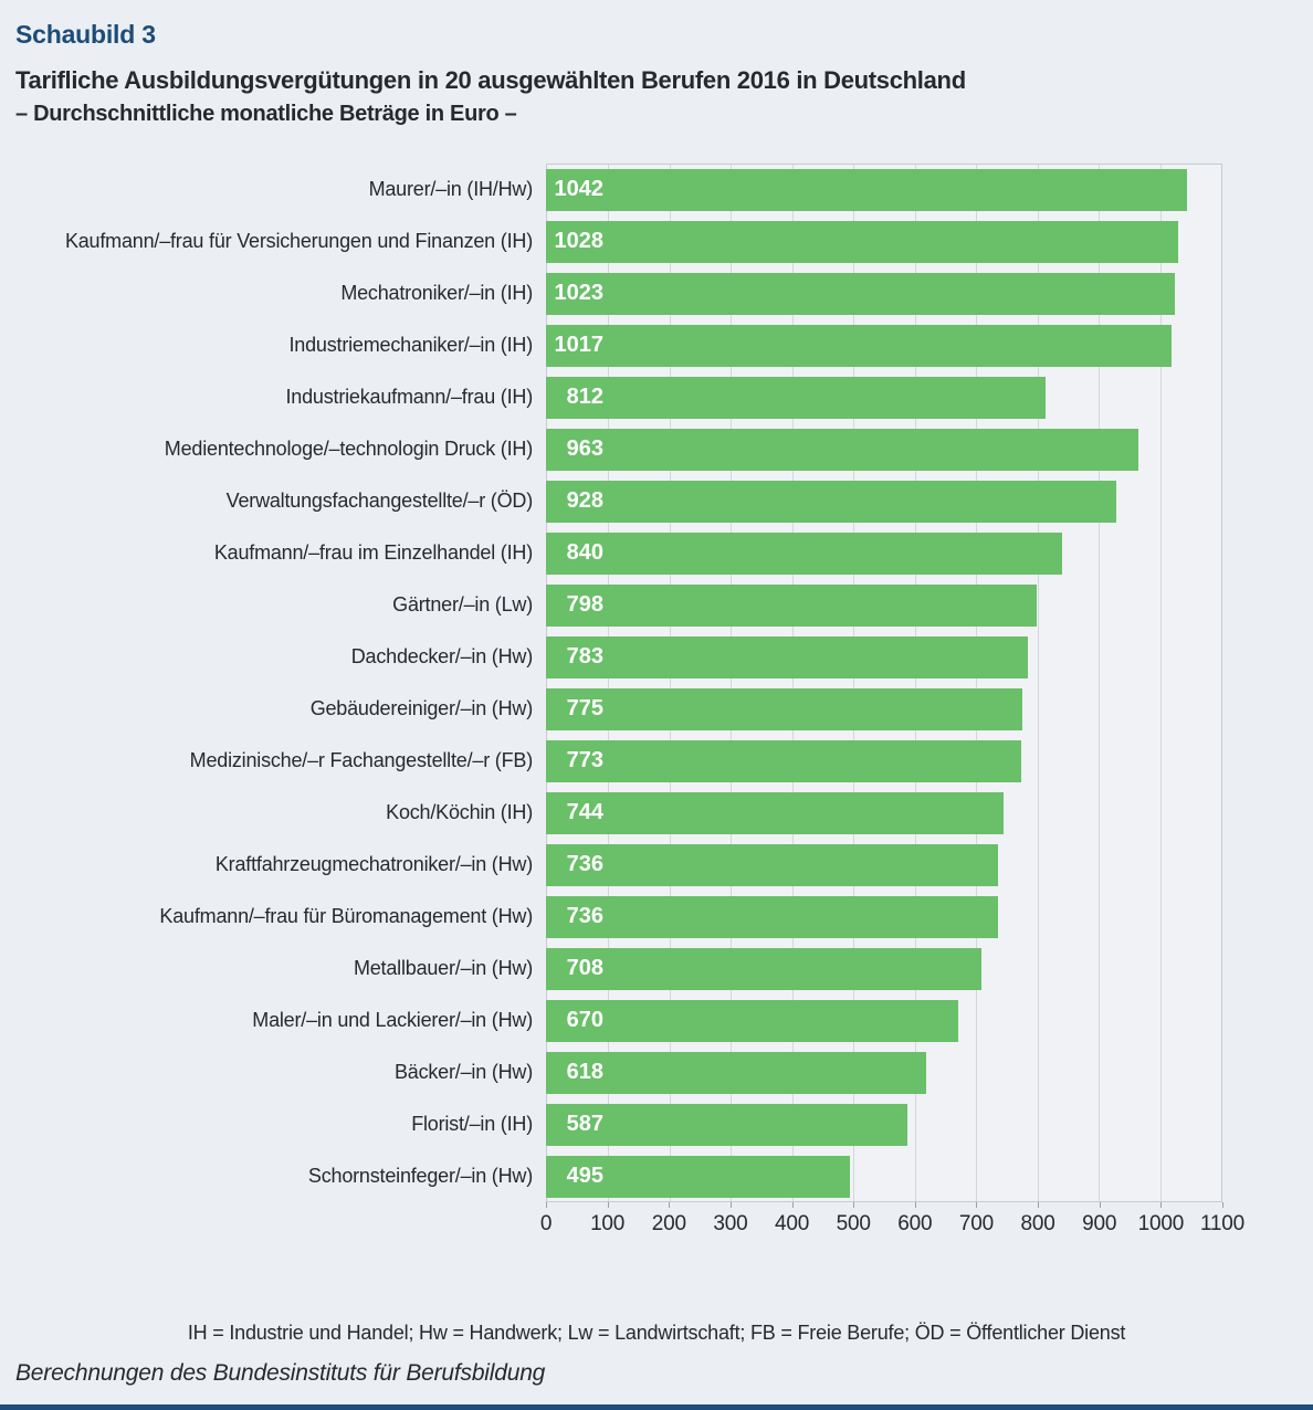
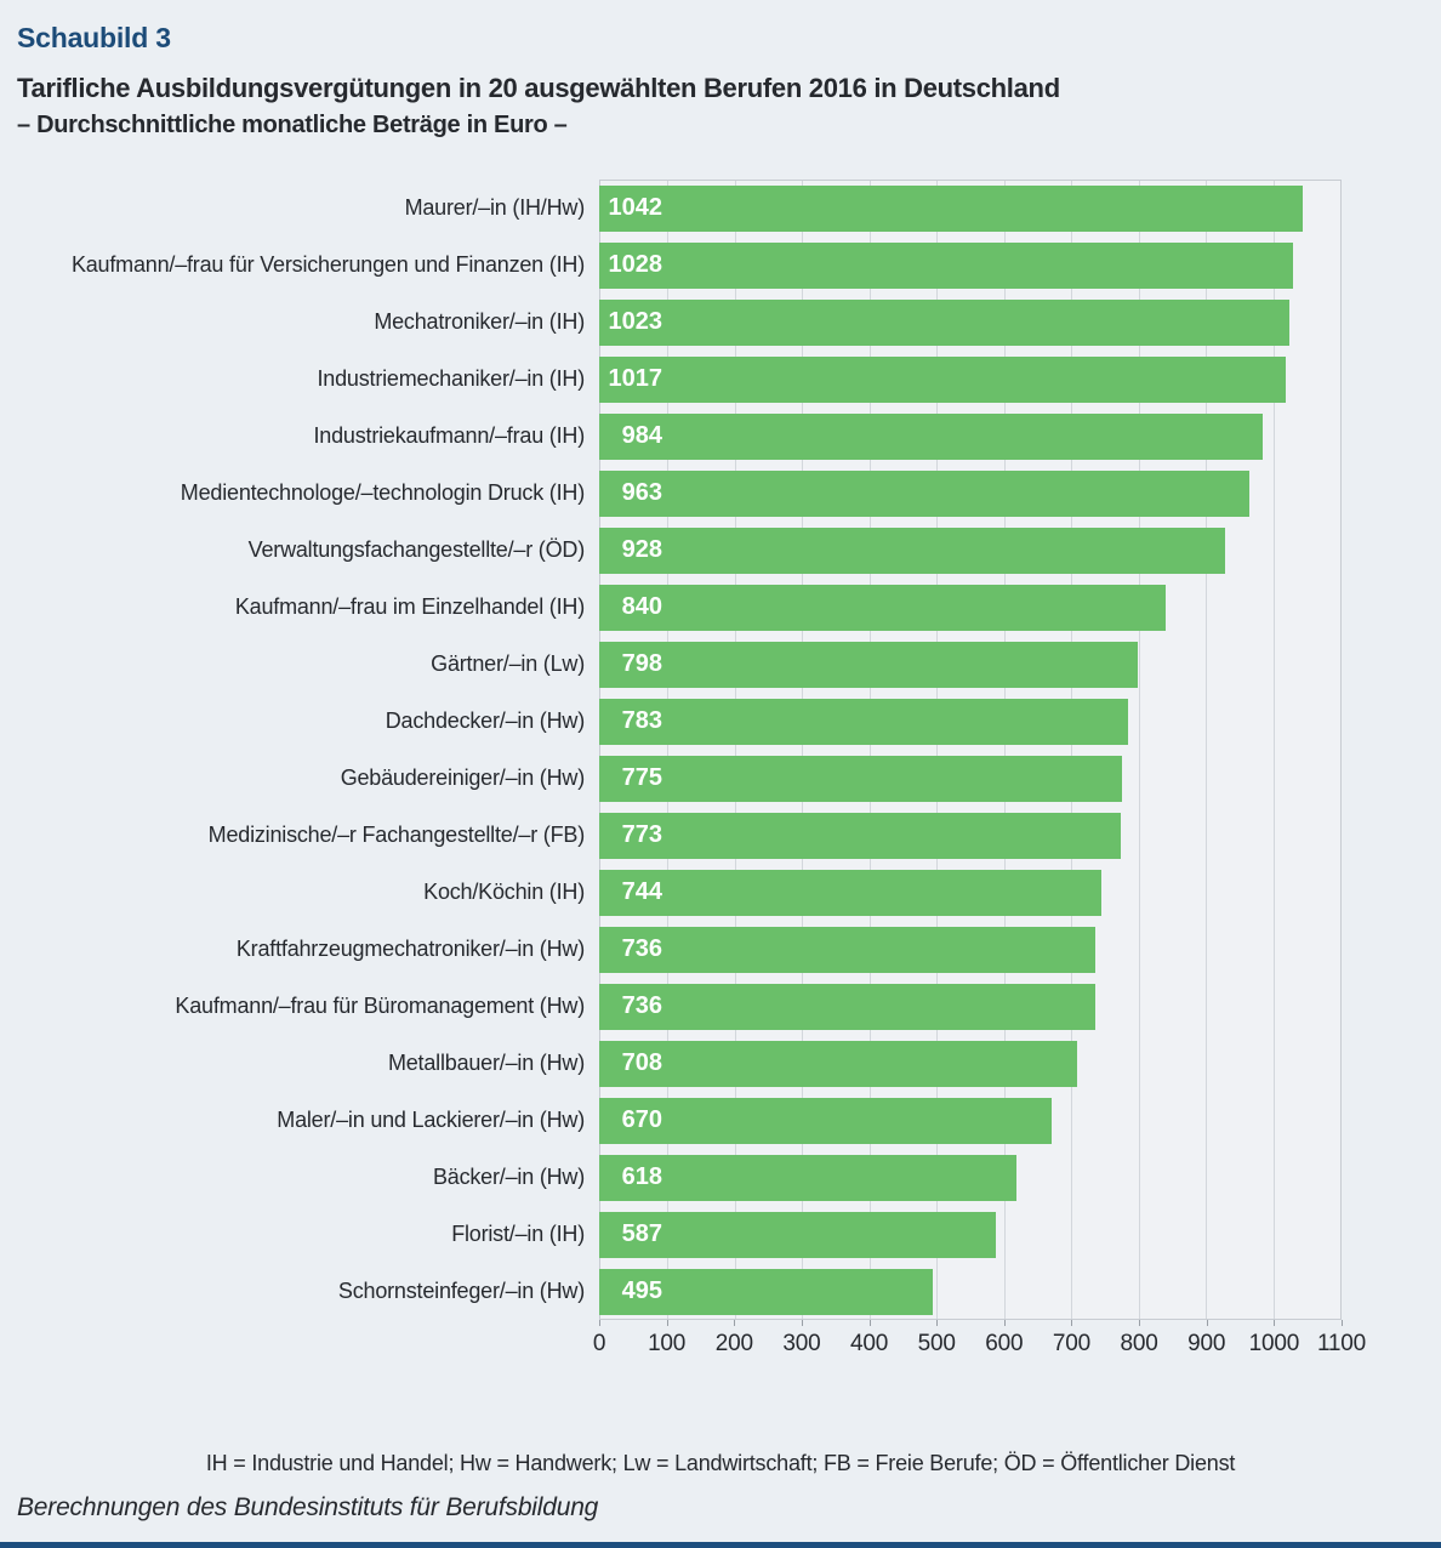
Industriekaufmann/–frau (IH): 812 -> 984
